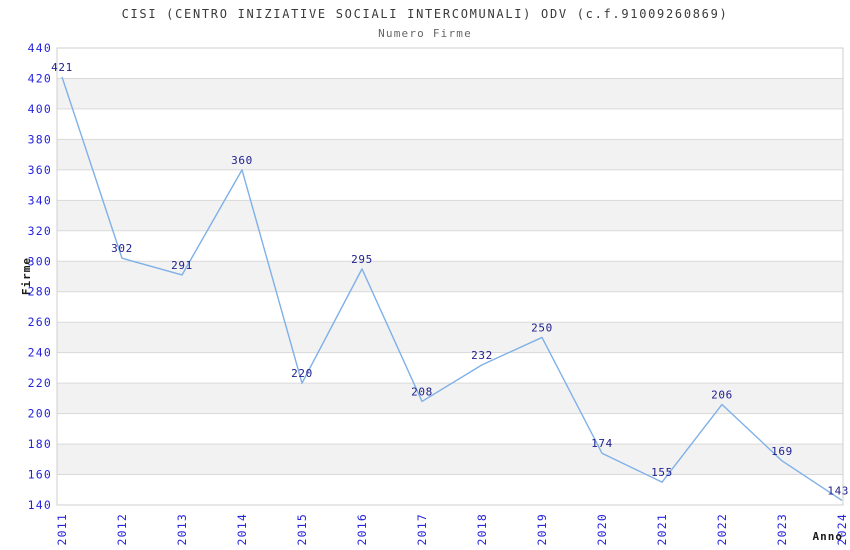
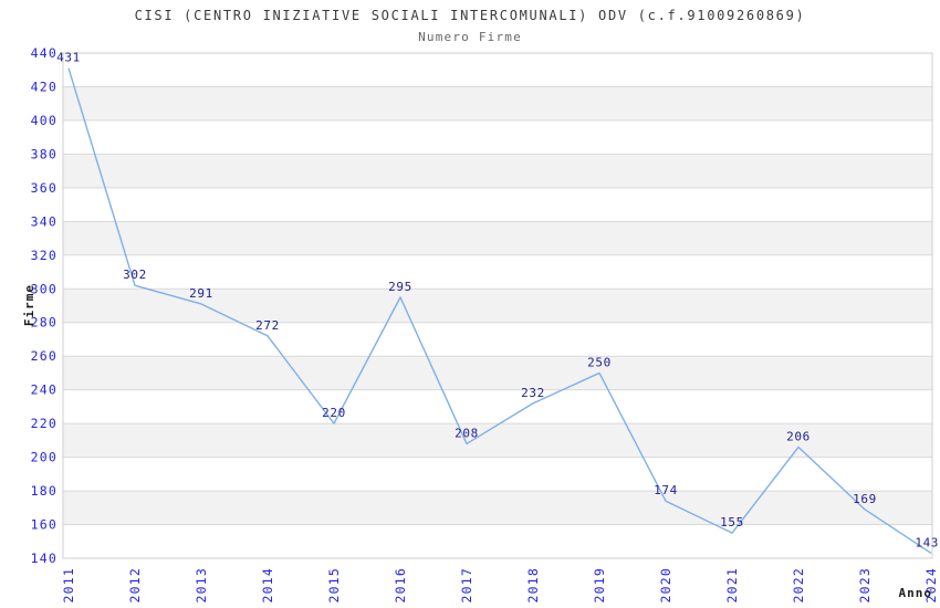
2011: 421 -> 431
2014: 360 -> 272
